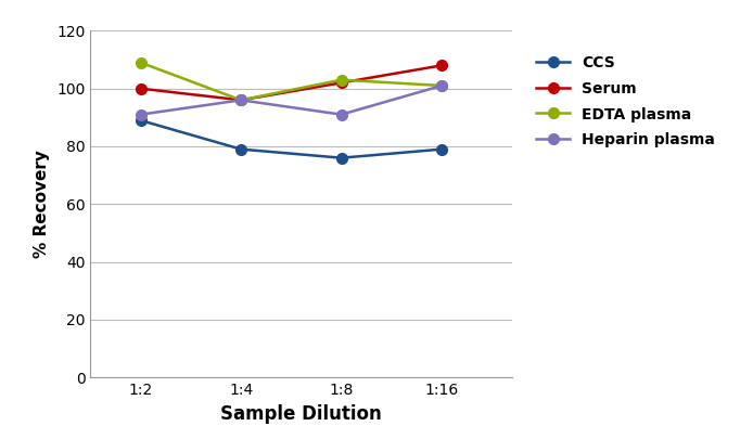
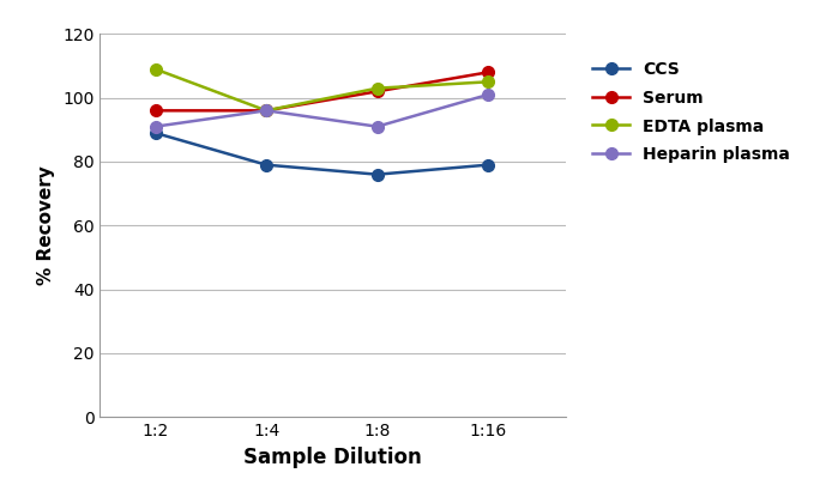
Serum/1:2: 100 -> 96
EDTA plasma/1:16: 101 -> 105
